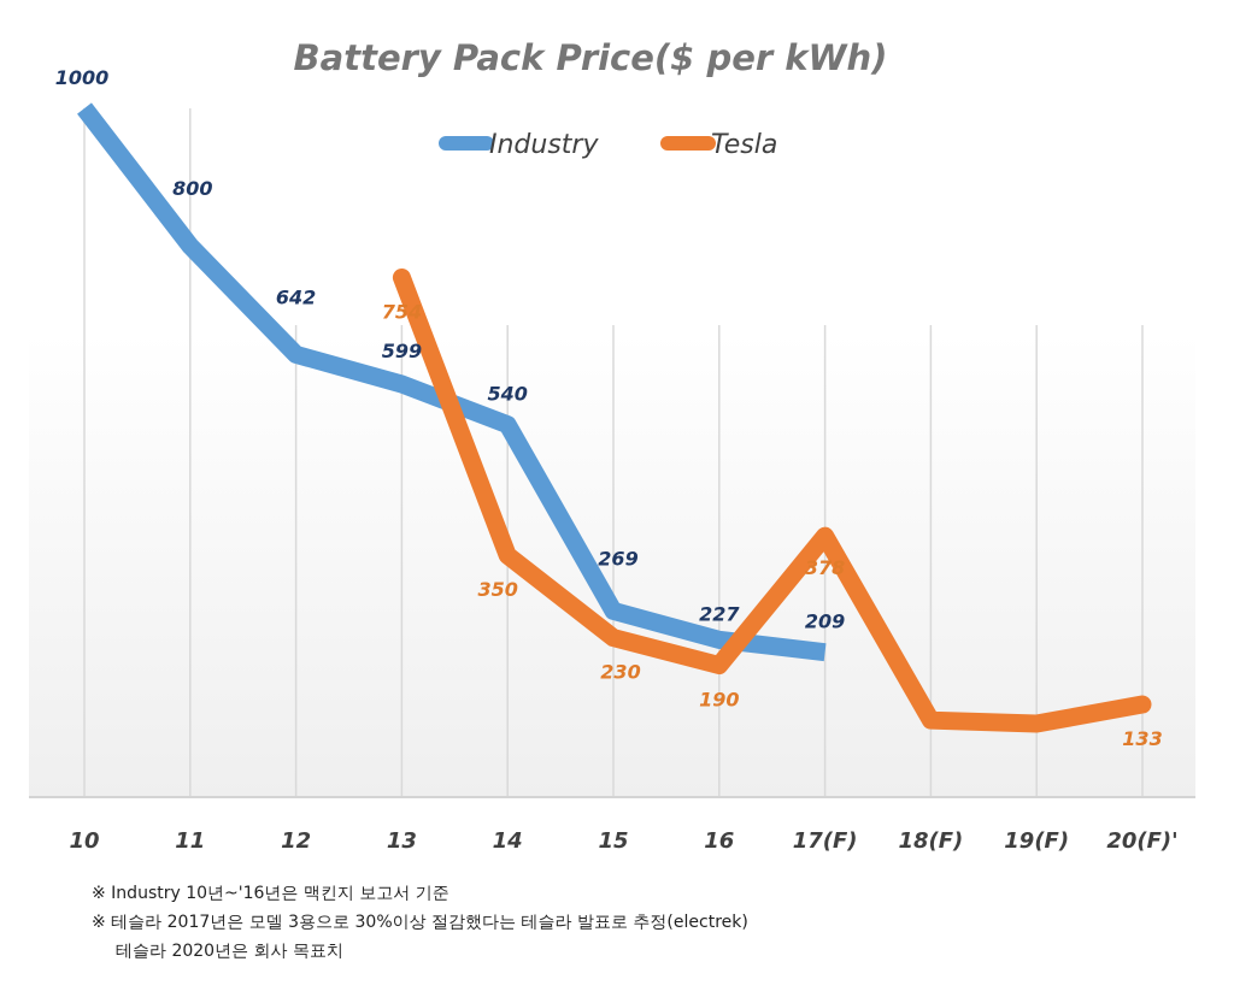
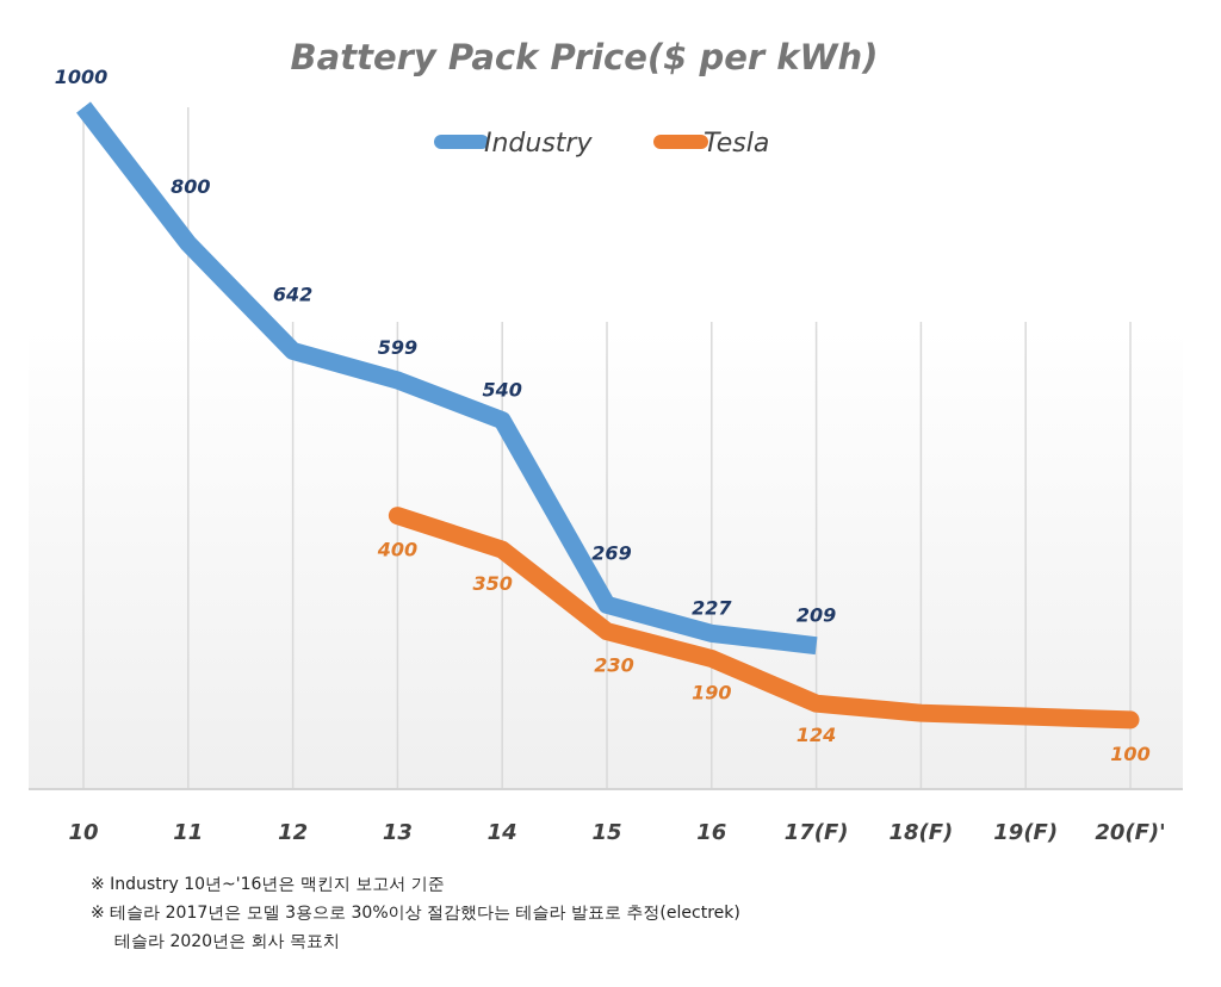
Tesla/13: 754 -> 400
Tesla/17(F): 378 -> 124
Tesla/20(F)': 133 -> 100
